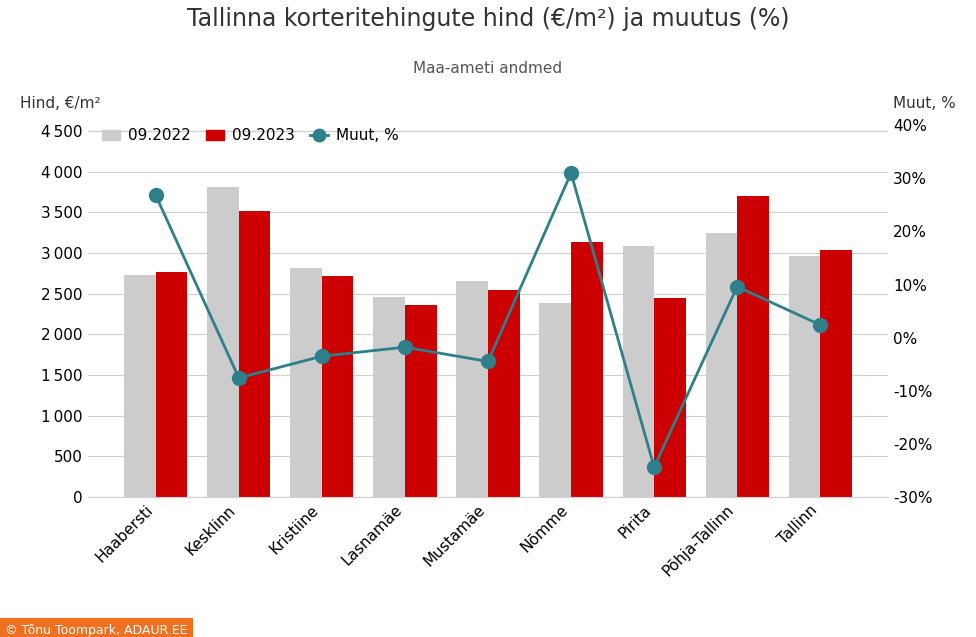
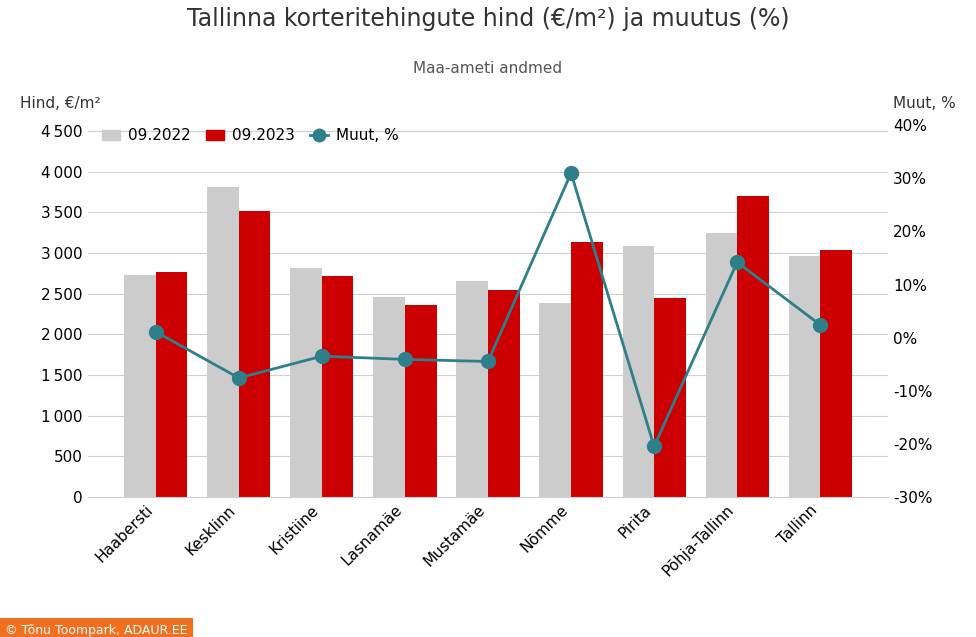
Muut, %/Haabersti: 26.8% -> 1.1%
Muut, %/Lasnamäe: -1.8% -> -4.1%
Muut, %/Pirita: -24.4% -> -20.5%
Muut, %/Põhja-Tallinn: 9.6% -> 14.2%
